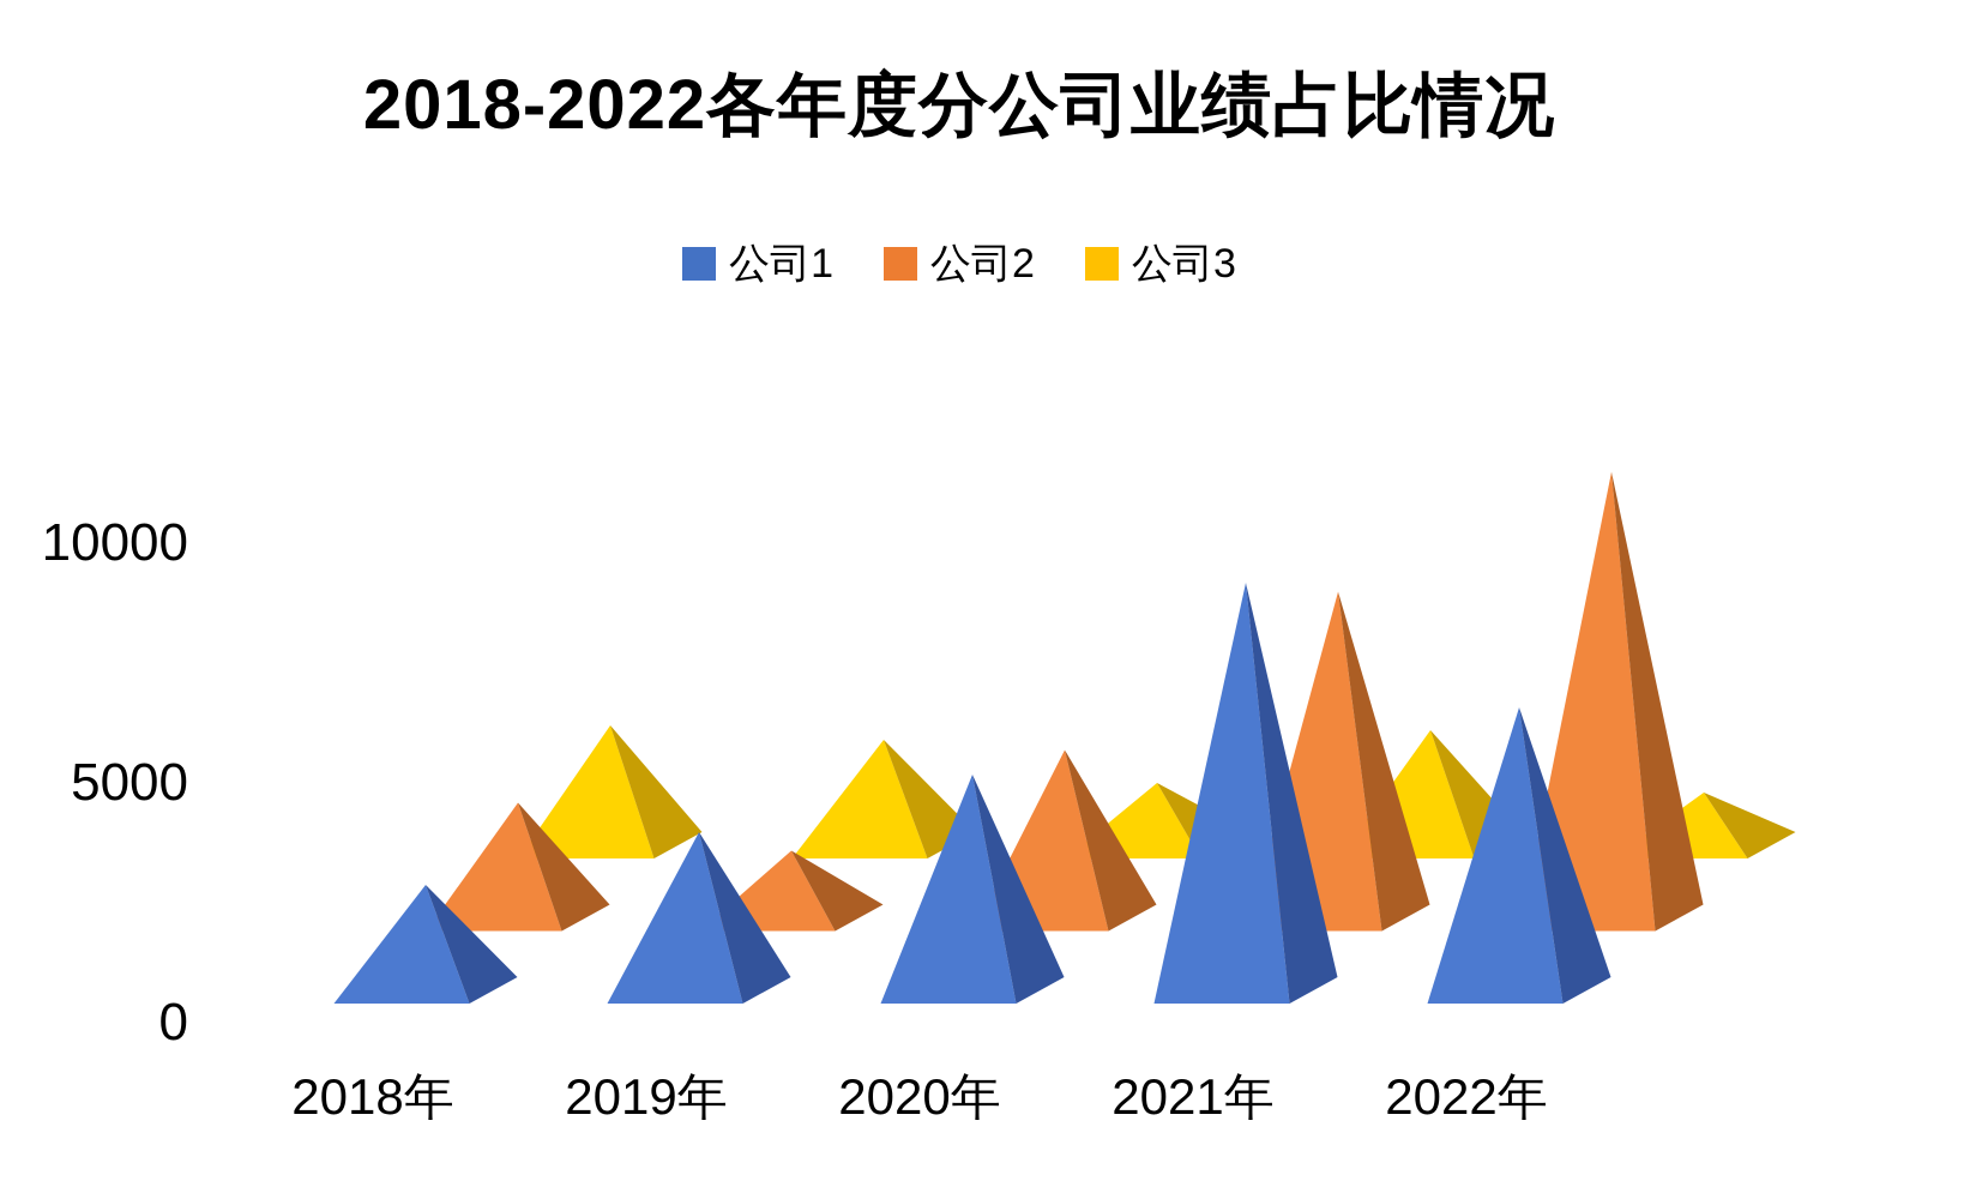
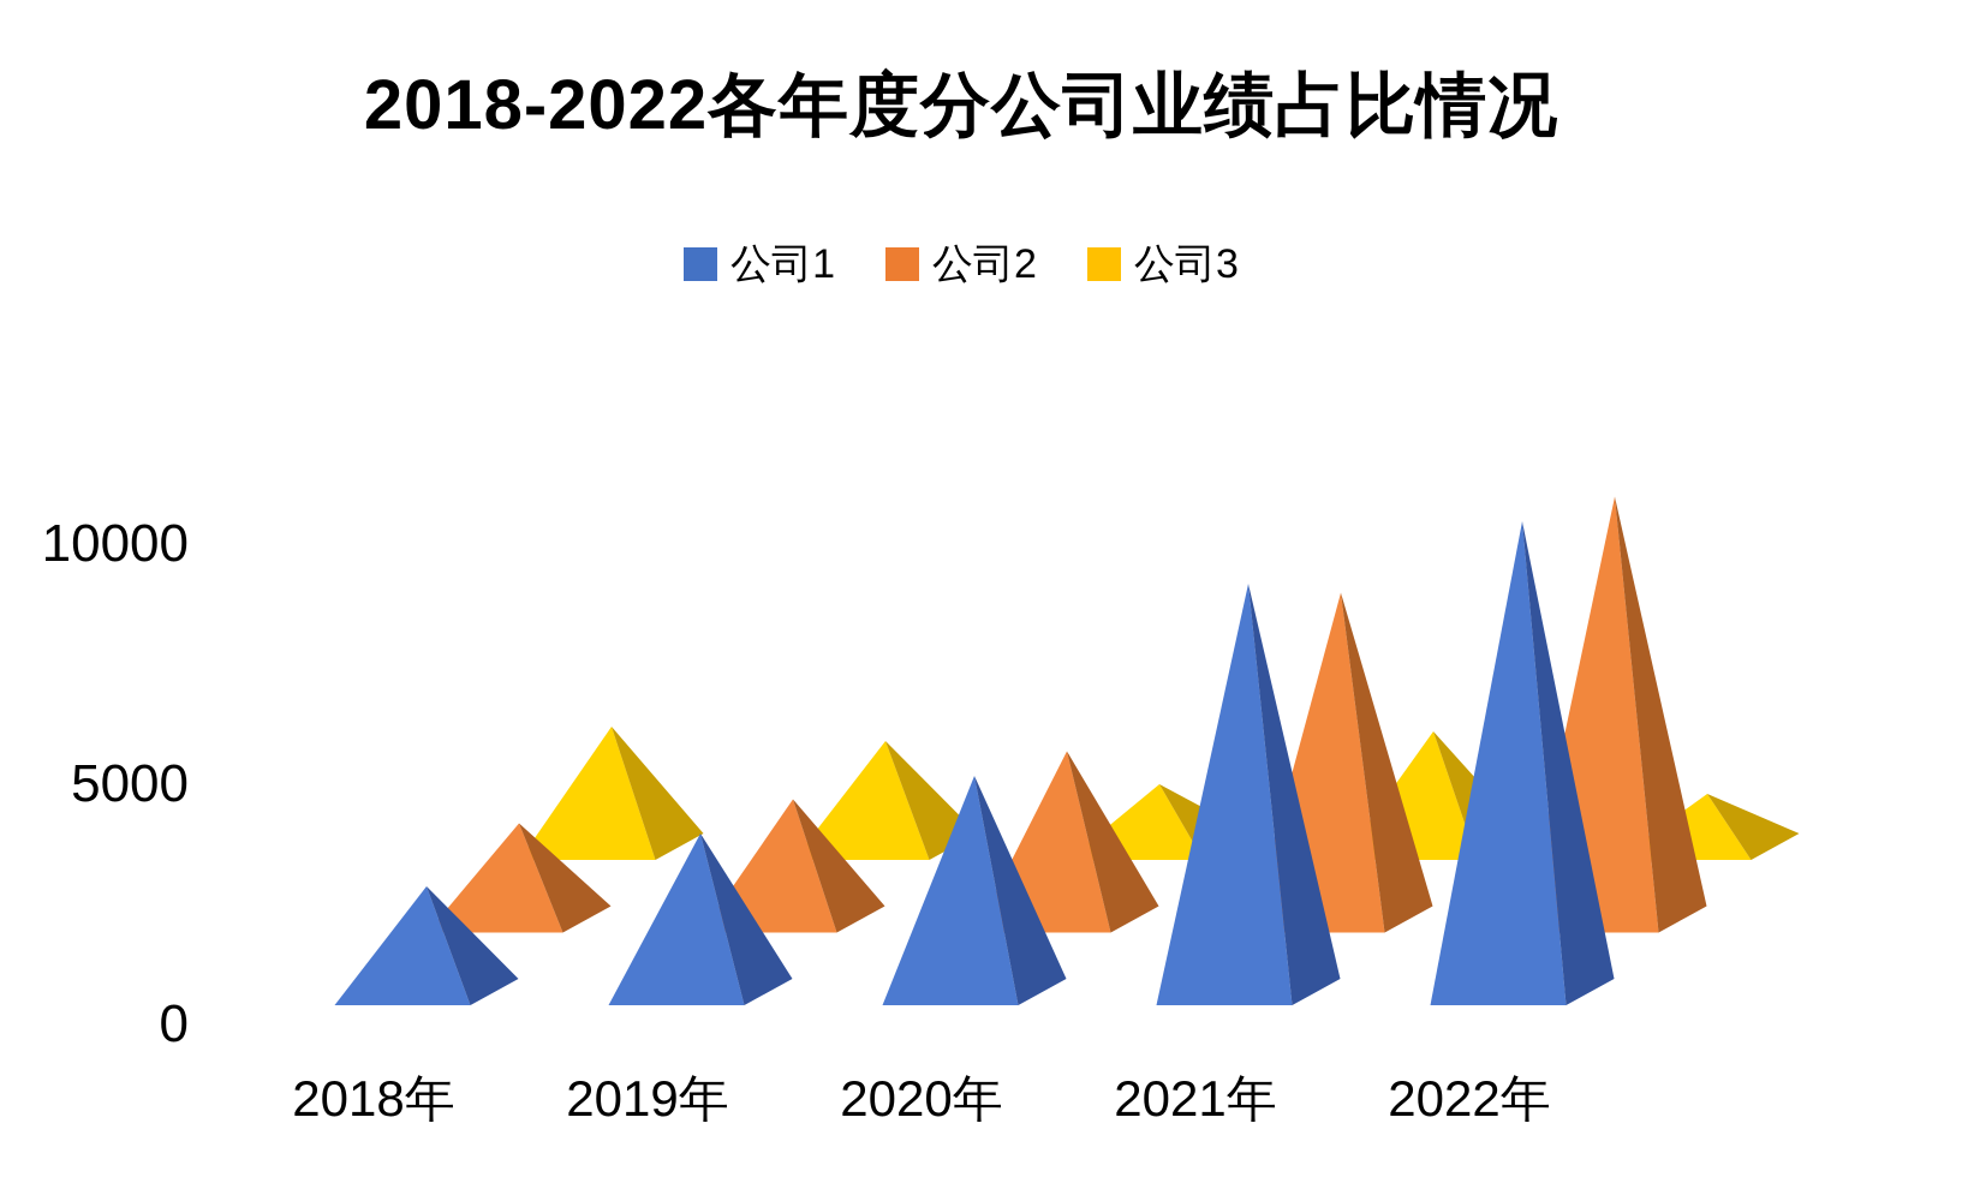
公司2/2018年: 2400 -> 2000
公司2/2019年: 1400 -> 2500
公司1/2022年: 5900 -> 9800
公司2/2022年: 9300 -> 8800
